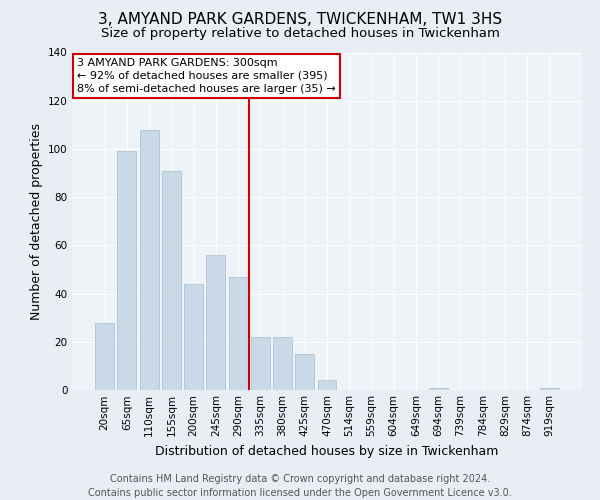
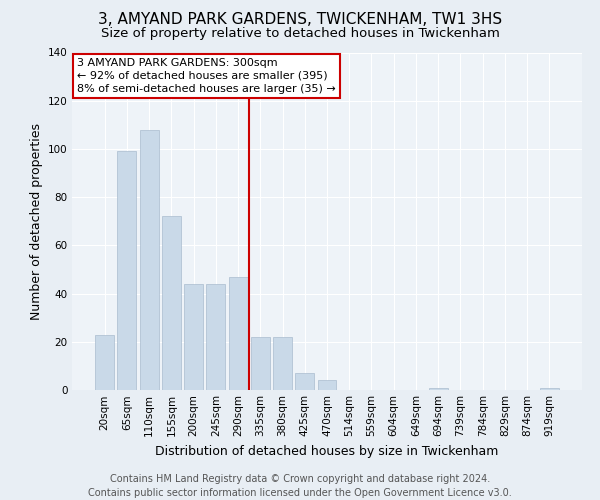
20sqm: 28 -> 23
155sqm: 91 -> 72
245sqm: 56 -> 44
425sqm: 15 -> 7
